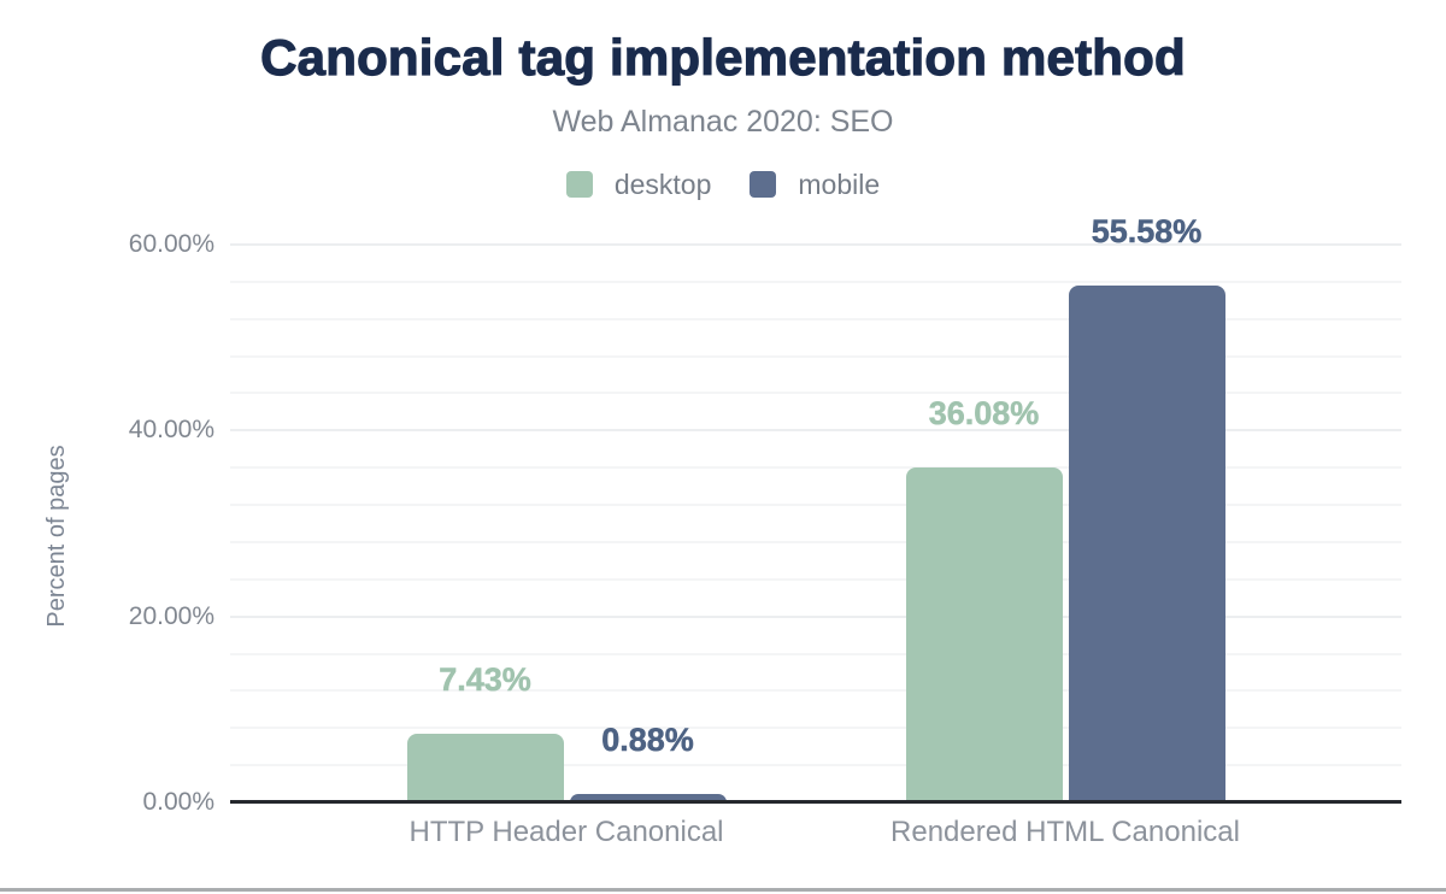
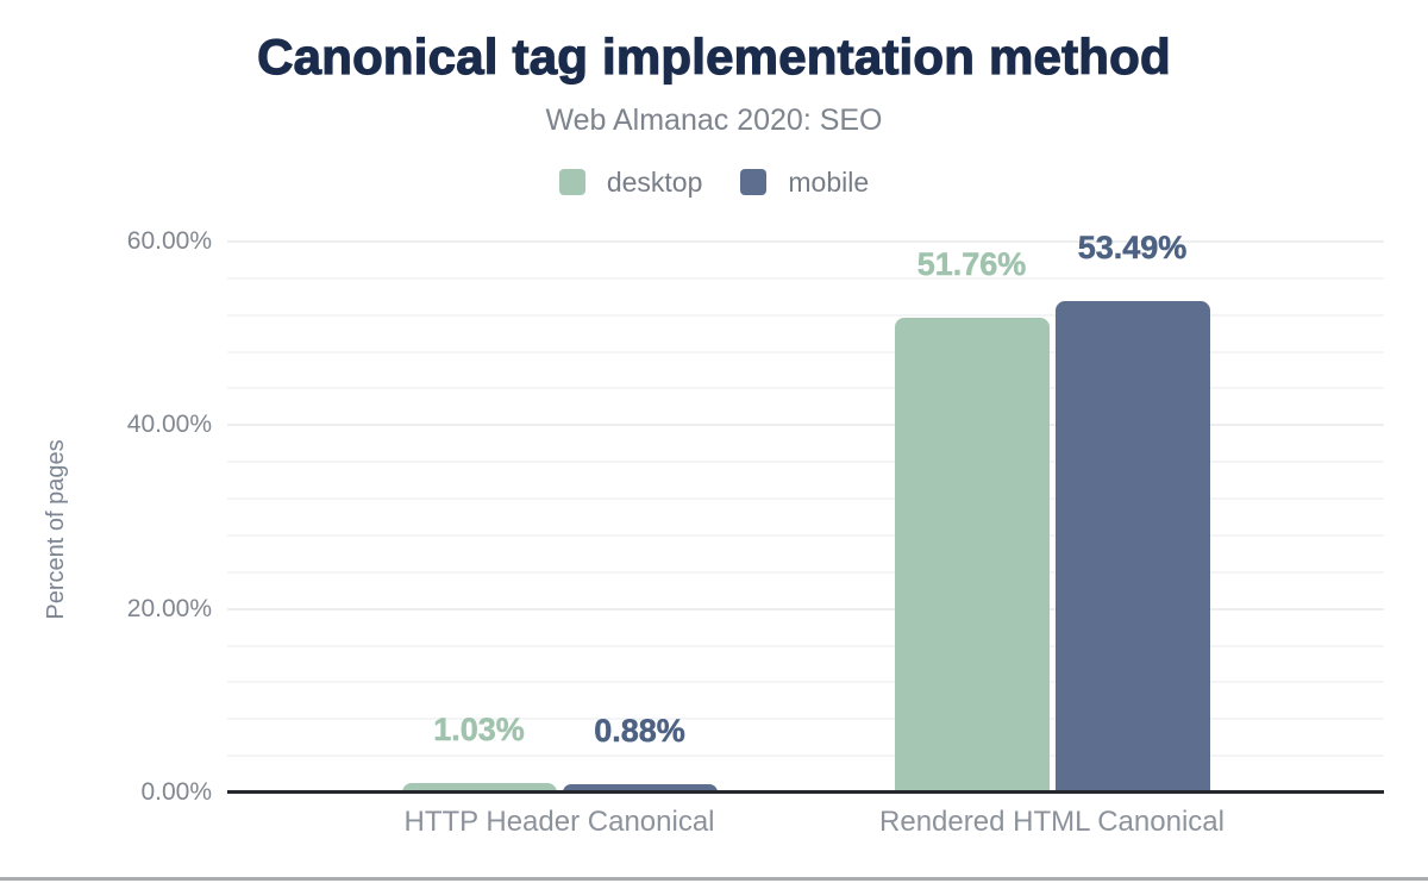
desktop/HTTP Header Canonical: 7.43% -> 1.03%
desktop/Rendered HTML Canonical: 36.08% -> 51.76%
mobile/Rendered HTML Canonical: 55.58% -> 53.49%
